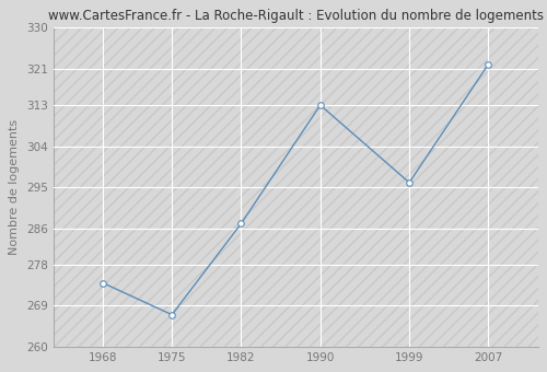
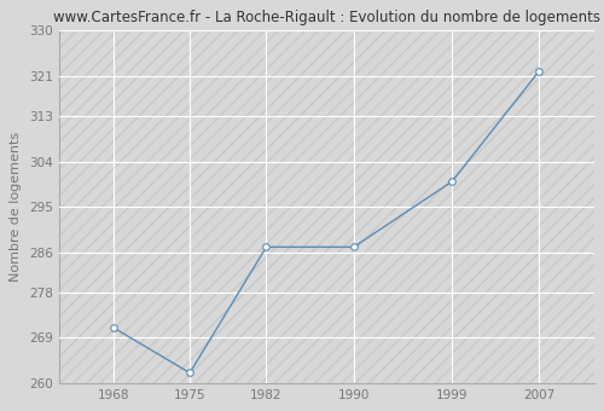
1968: 274 -> 271
1975: 267 -> 262
1990: 313 -> 287
1999: 296 -> 300
